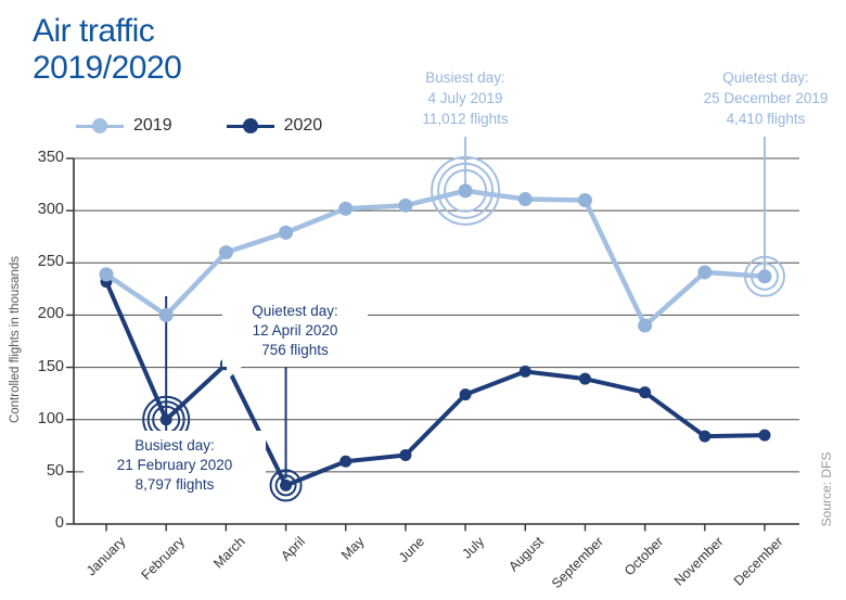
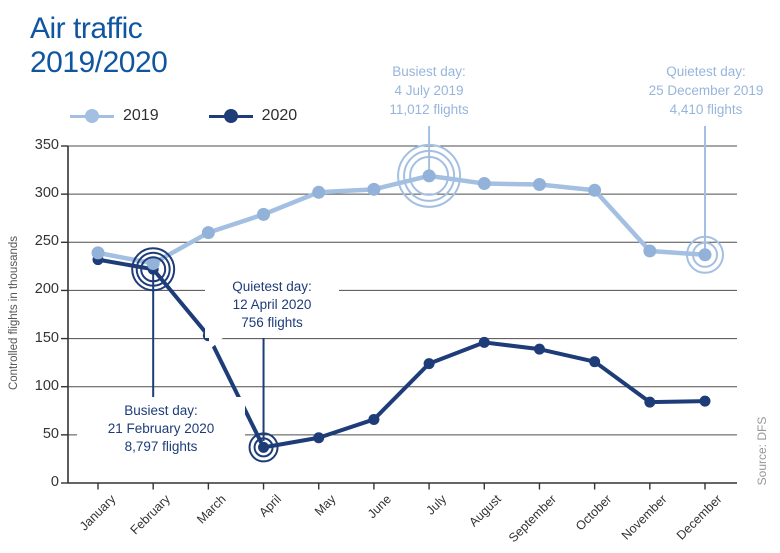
2019/February: 200 -> 230
2020/February: 100 -> 220
2020/May: 60 -> 50
2019/October: 190 -> 300
